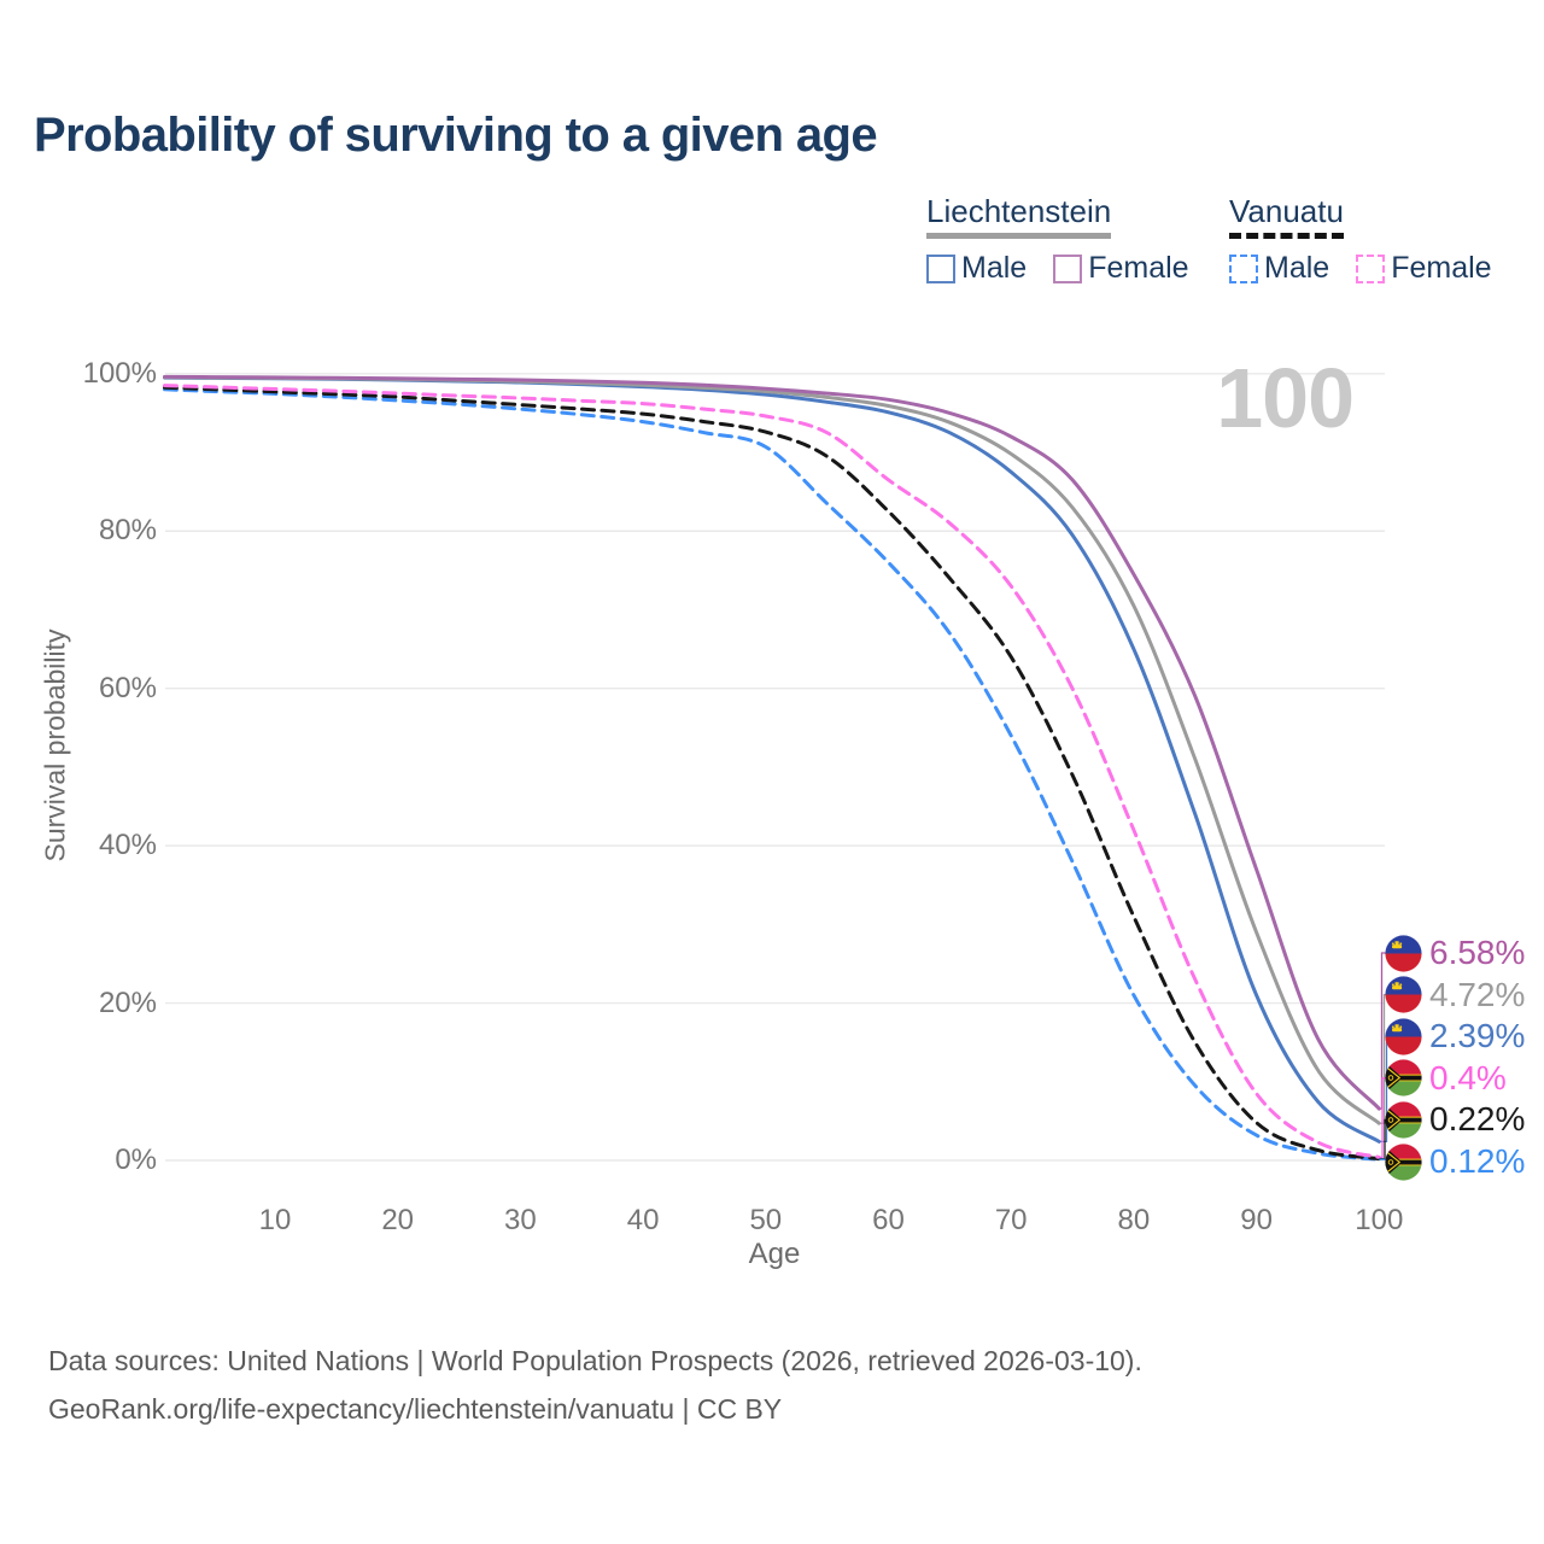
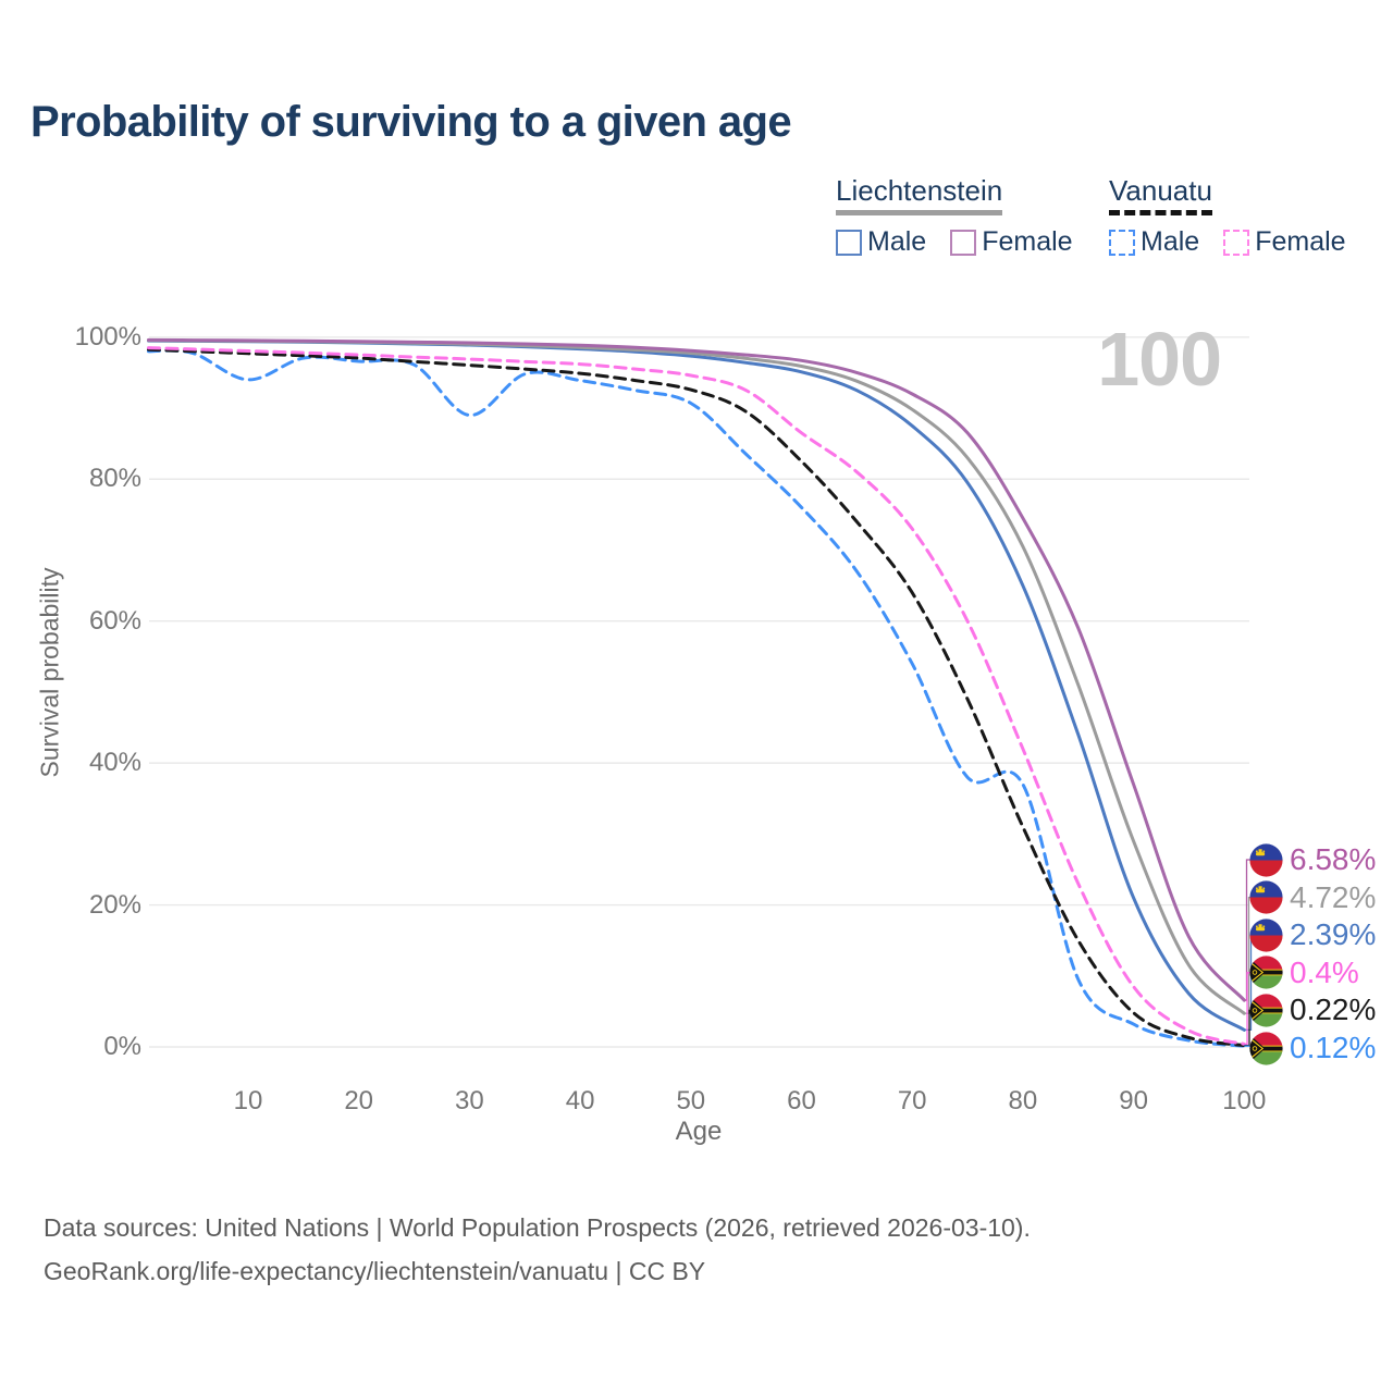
Vanuatu Male/10: 97% -> 94%
Vanuatu Male/30: 96% -> 89%
Vanuatu Male/80: 21% -> 37%
